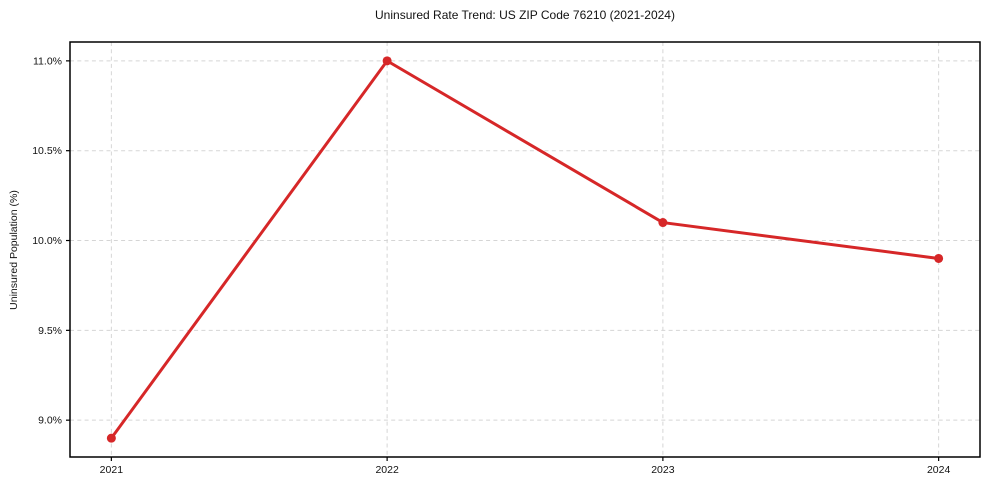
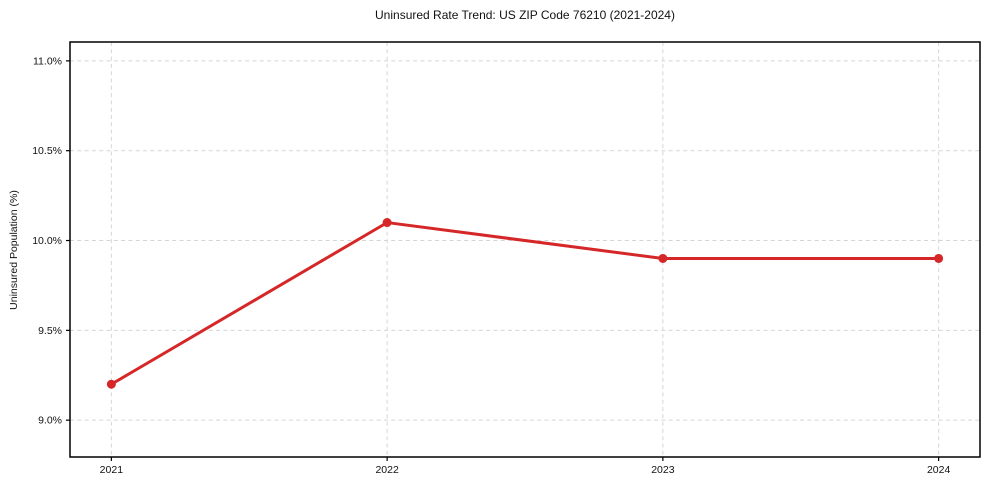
2021: 8.9% -> 9.2%
2022: 11.0% -> 10.1%
2023: 10.1% -> 9.9%
